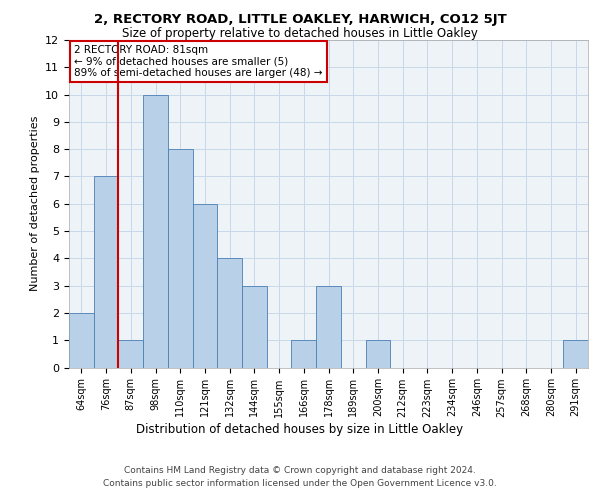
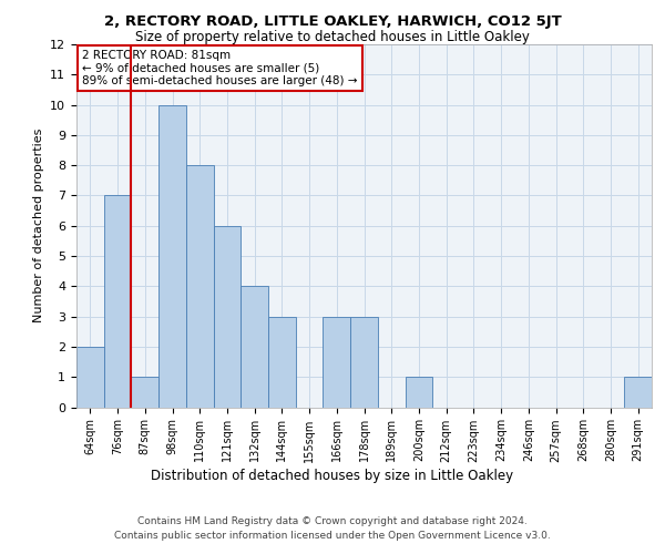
166sqm: 1 -> 3
